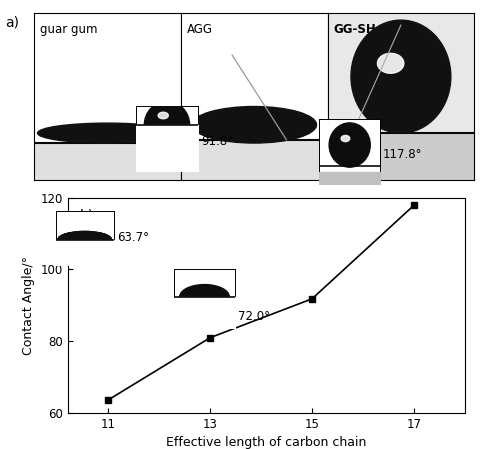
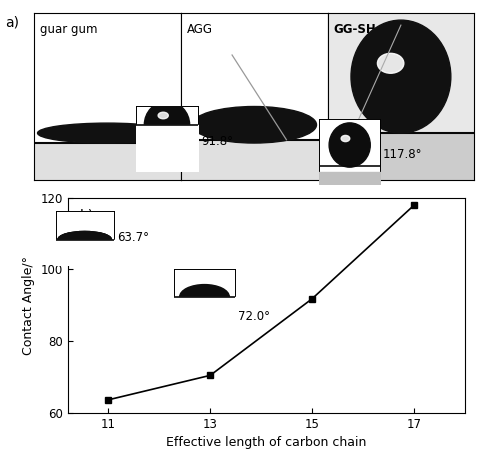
13: 81.0 -> 70.5
